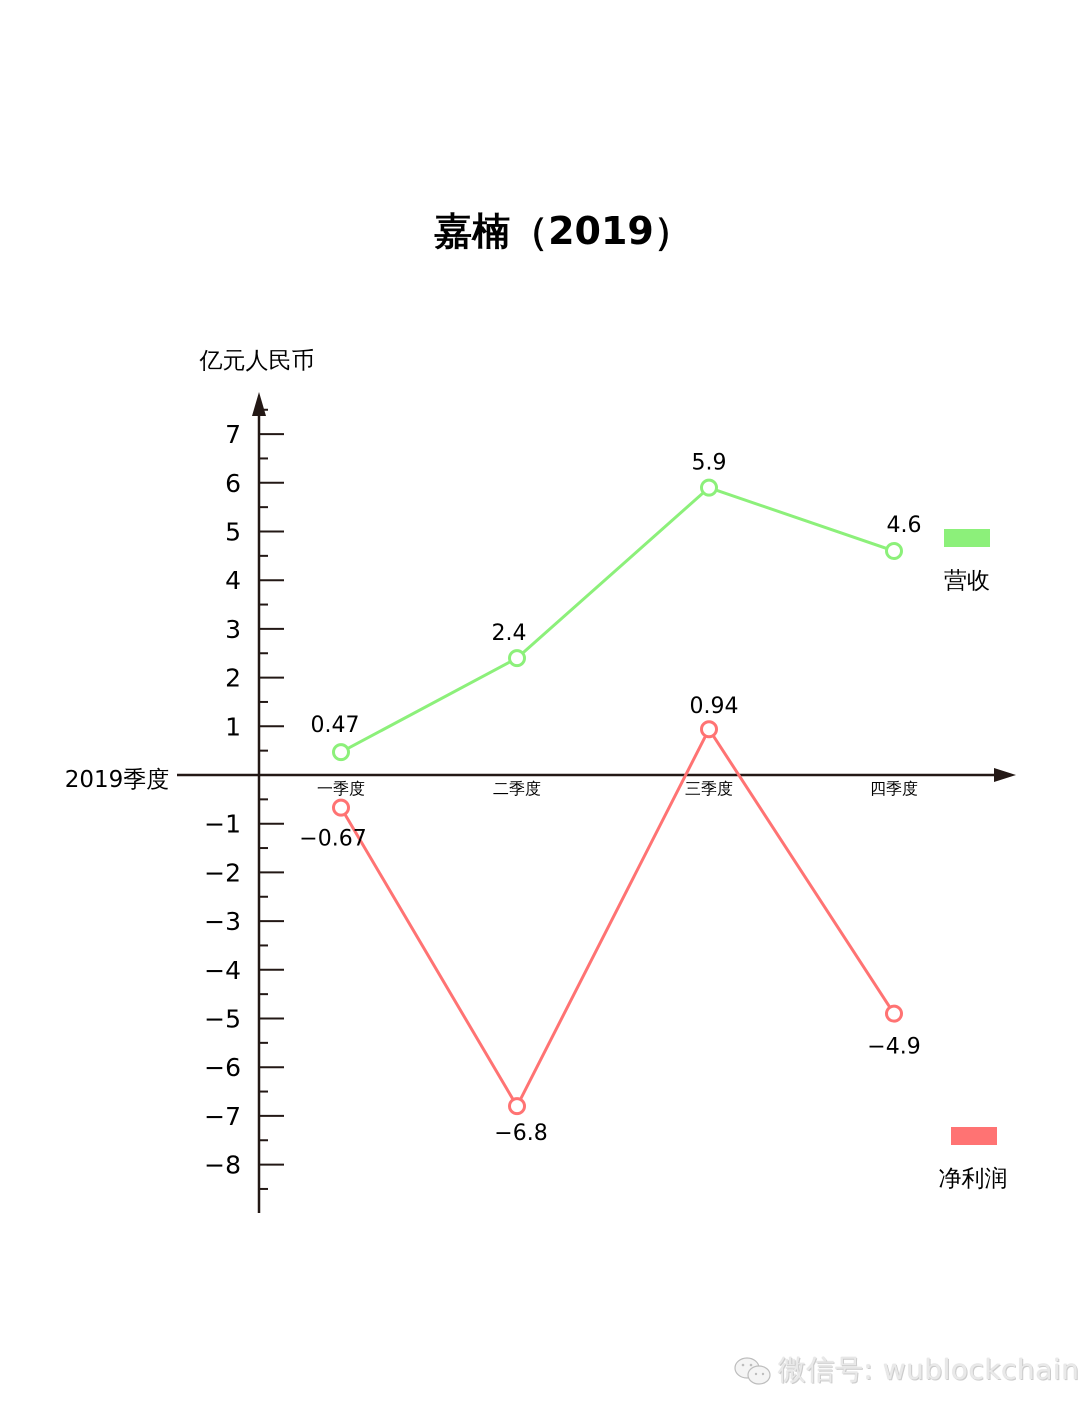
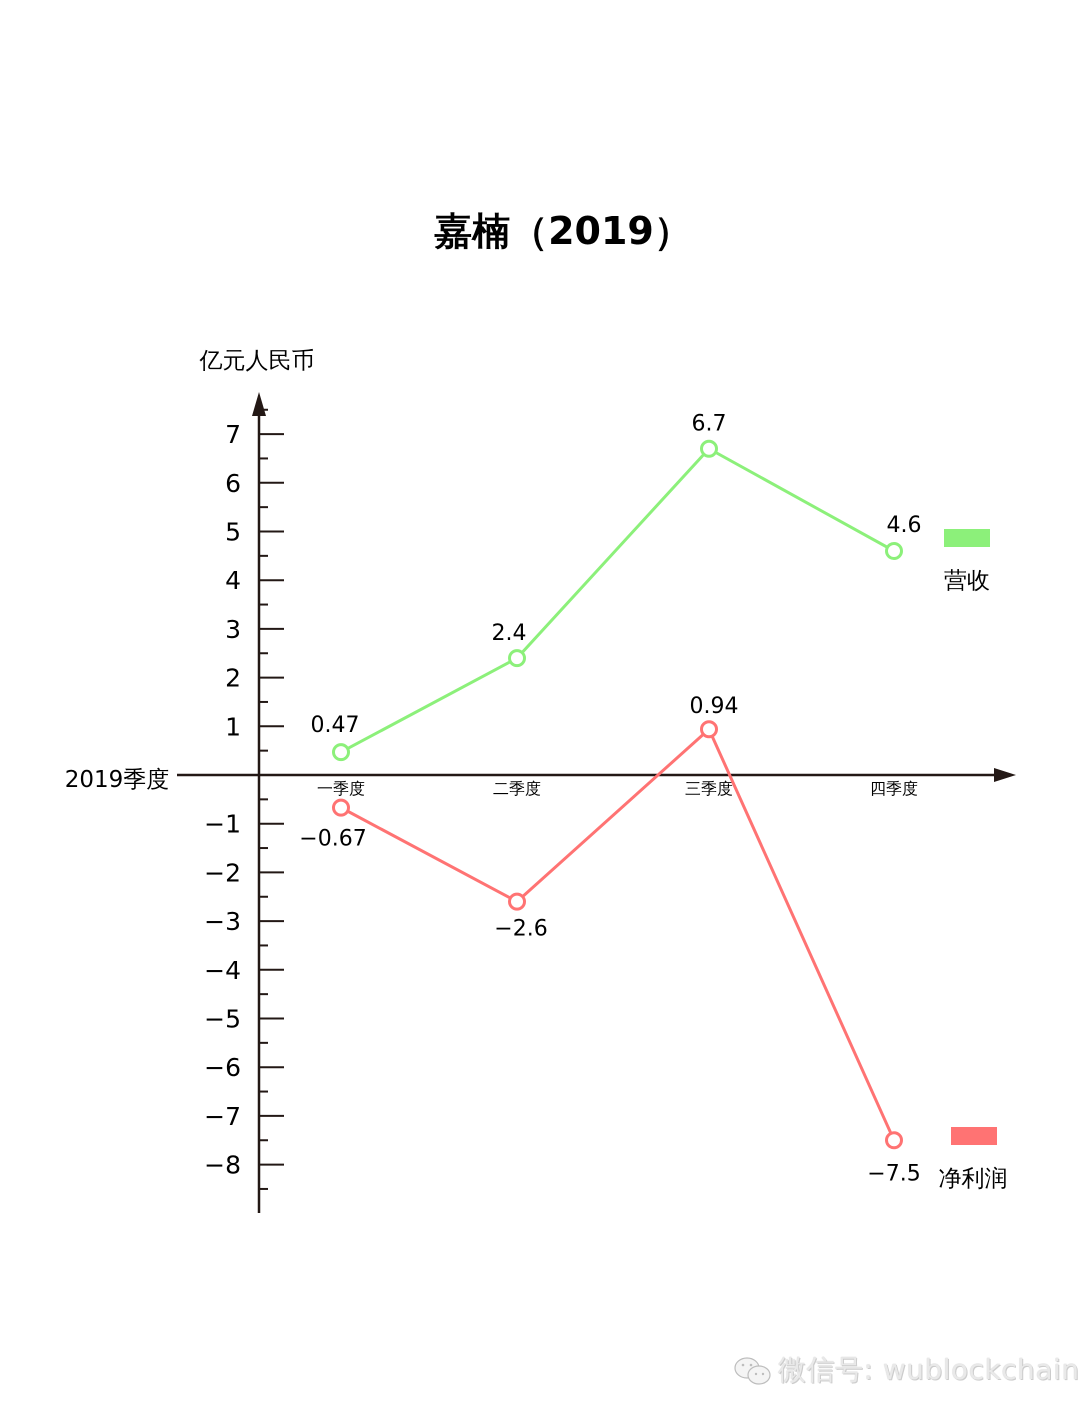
净利润/二季度: −6.8 -> −2.6
营收/三季度: 5.9 -> 6.7
净利润/四季度: −4.9 -> −7.5
